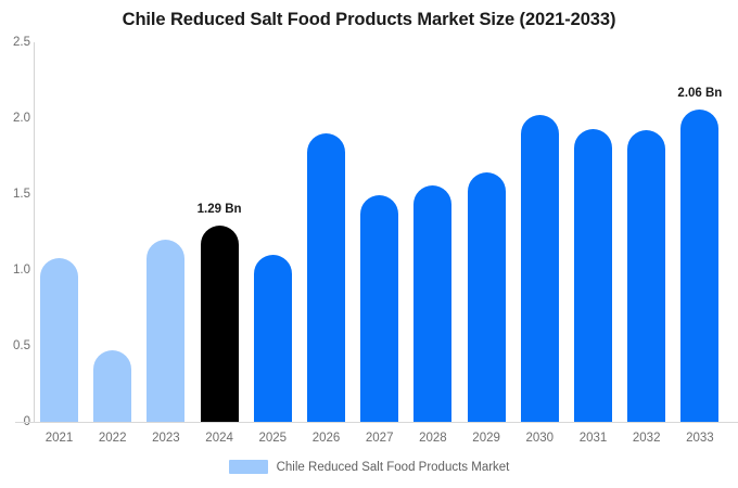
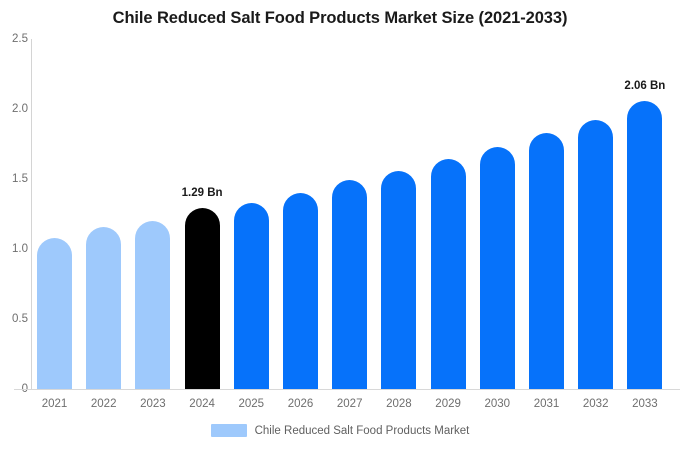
2022: 0.47 -> 1.16
2025: 1.10 -> 1.33
2026: 1.90 -> 1.40
2030: 2.02 -> 1.73
2031: 1.93 -> 1.83
